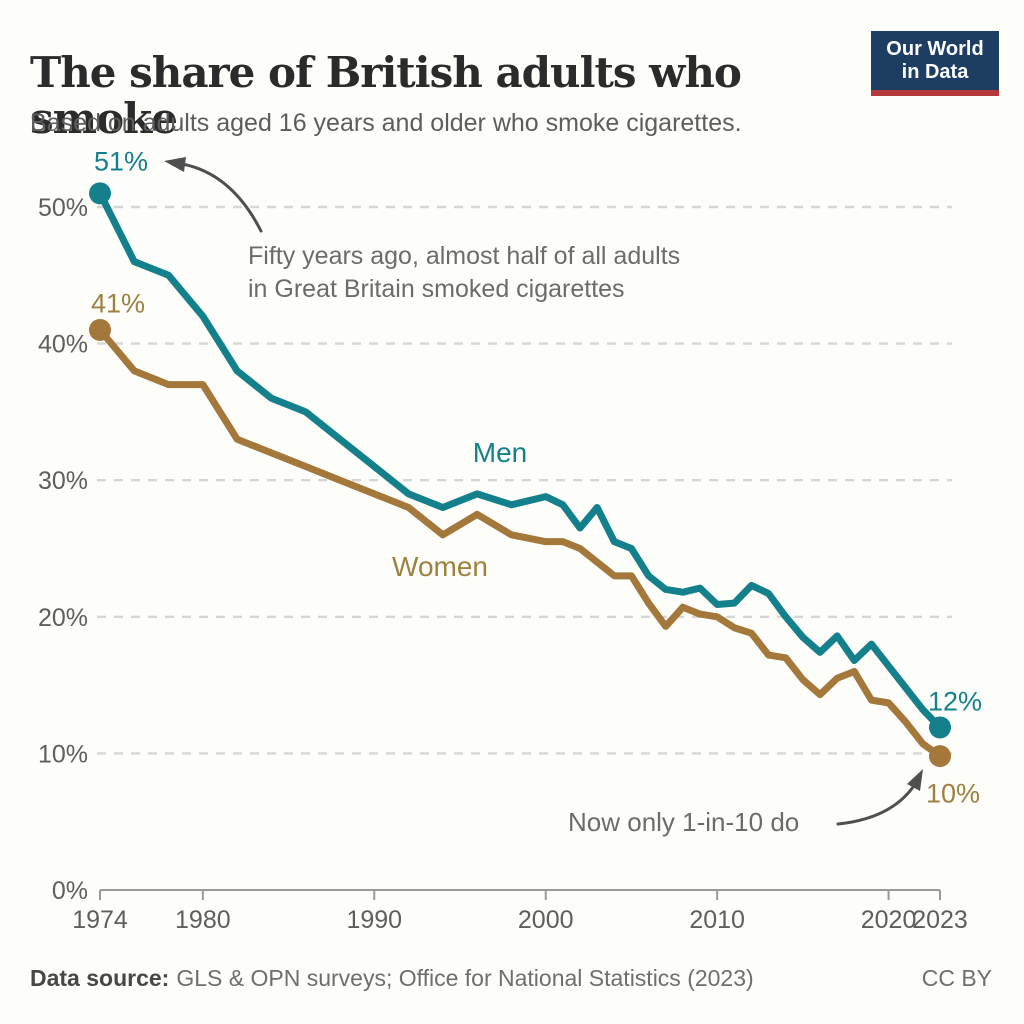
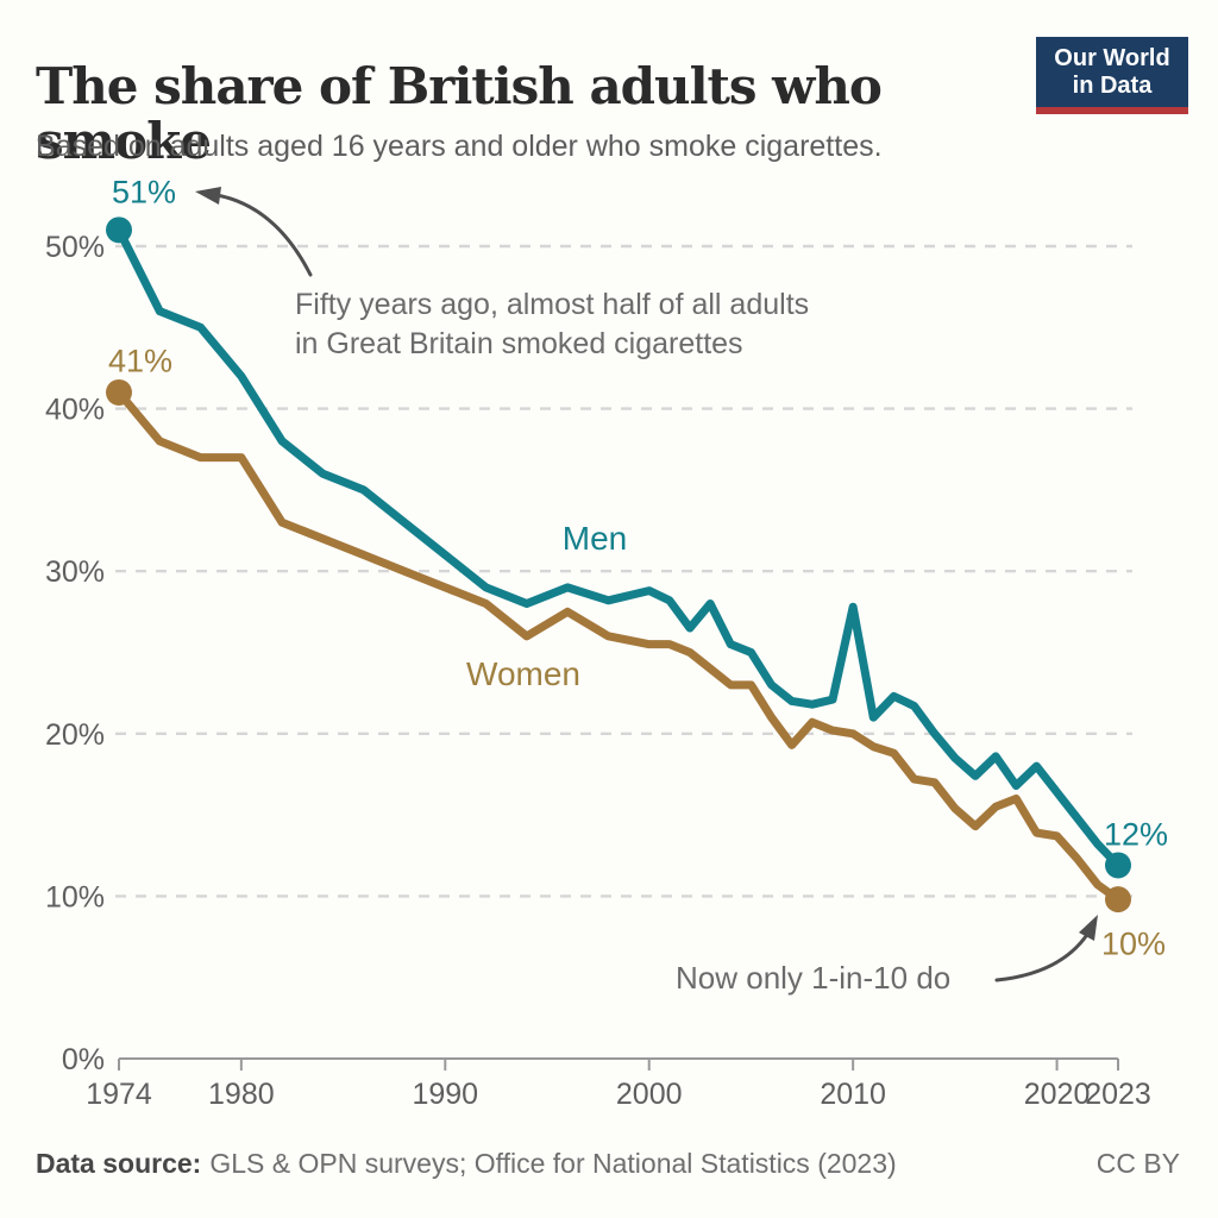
Men/2010: 20.9% -> 27.8%
